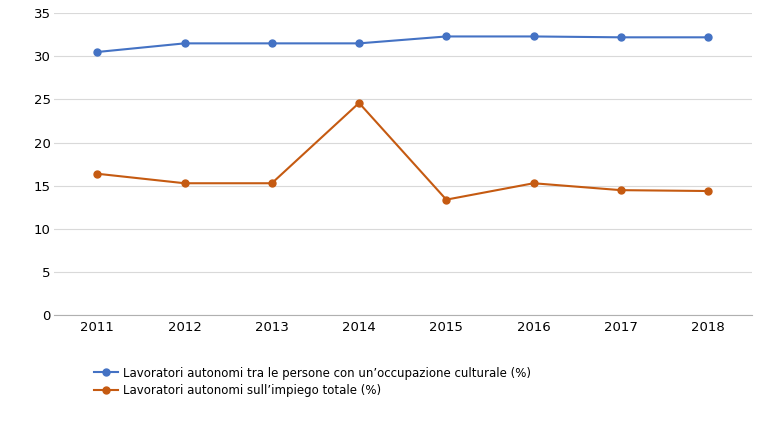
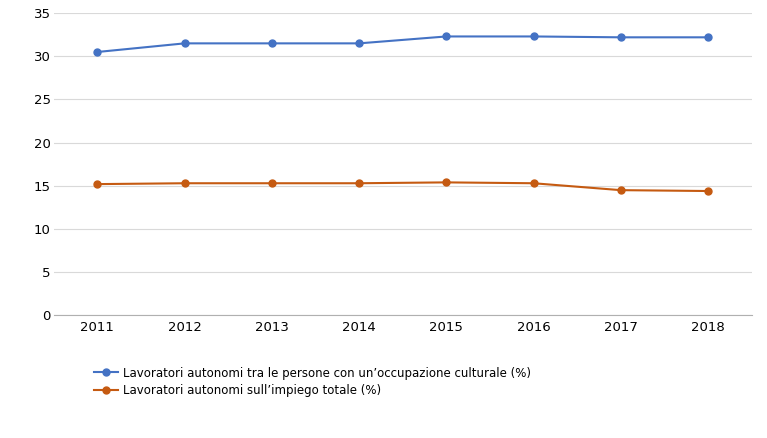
Lavoratori autonomi sull’impiego totale (%)/2011: 16.4 -> 15.2
Lavoratori autonomi sull’impiego totale (%)/2014: 24.6 -> 15.3
Lavoratori autonomi sull’impiego totale (%)/2015: 13.4 -> 15.4
